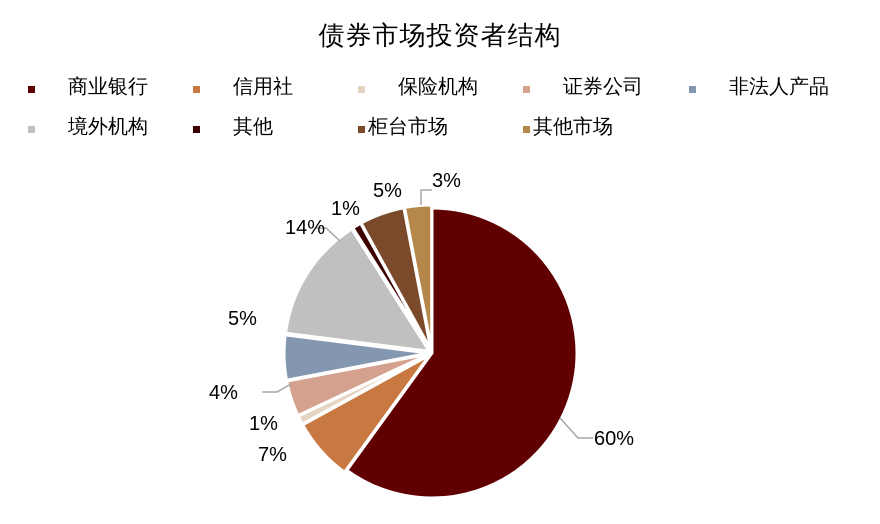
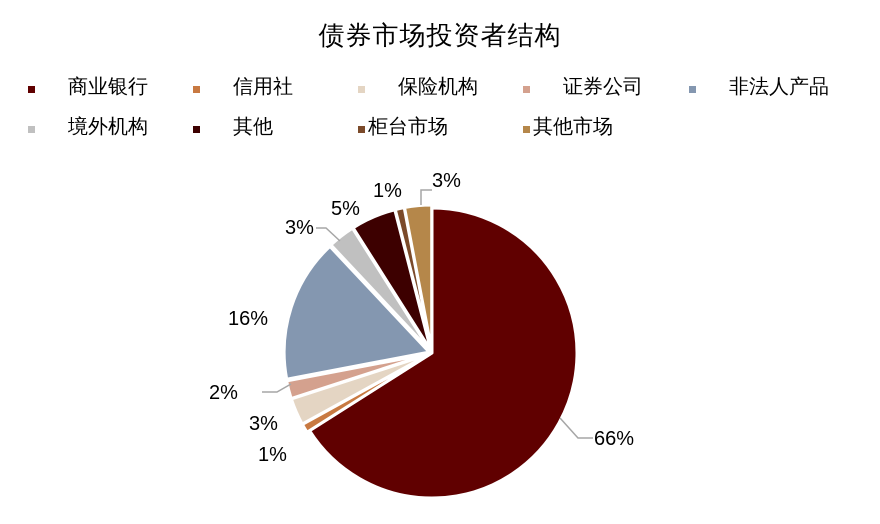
商业银行: 60% -> 66%
信用社: 7% -> 1%
保险机构: 1% -> 3%
证券公司: 4% -> 2%
非法人产品: 5% -> 16%
境外机构: 14% -> 3%
其他: 1% -> 5%
柜台市场: 5% -> 1%
